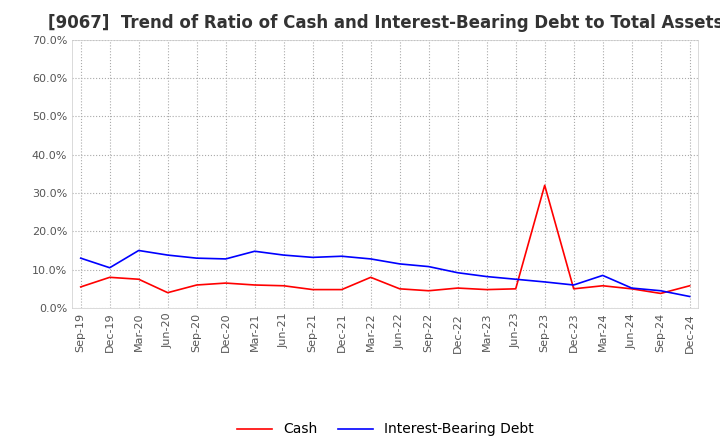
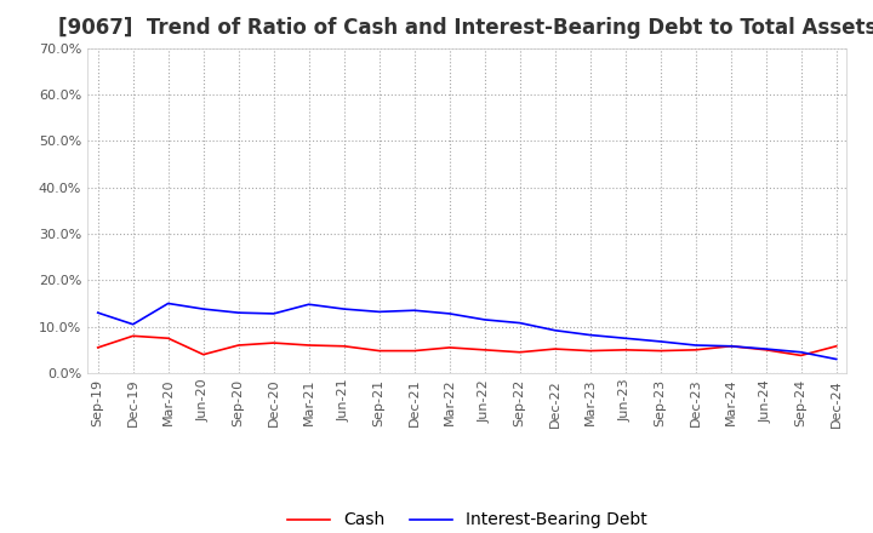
Cash/Mar-22: 8.0% -> 5.5%
Cash/Sep-23: 32.0% -> 4.8%
Interest-Bearing Debt/Mar-24: 8.5% -> 5.8%
